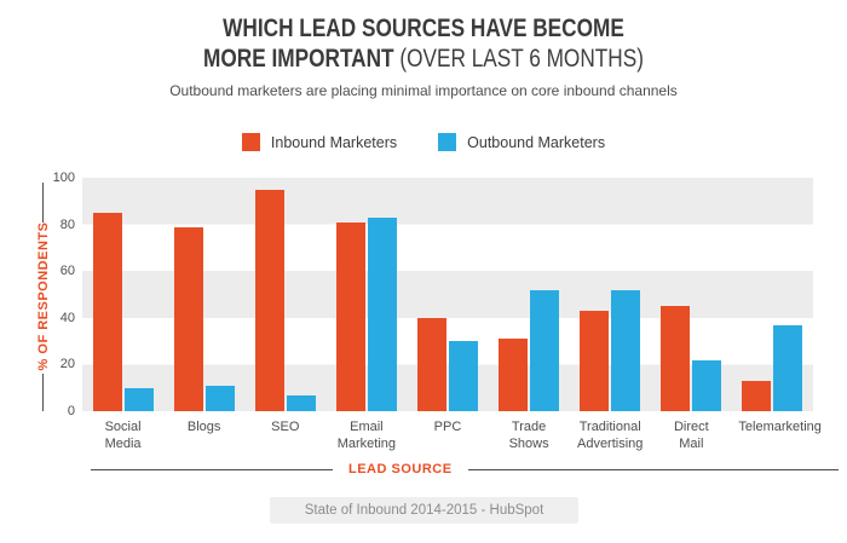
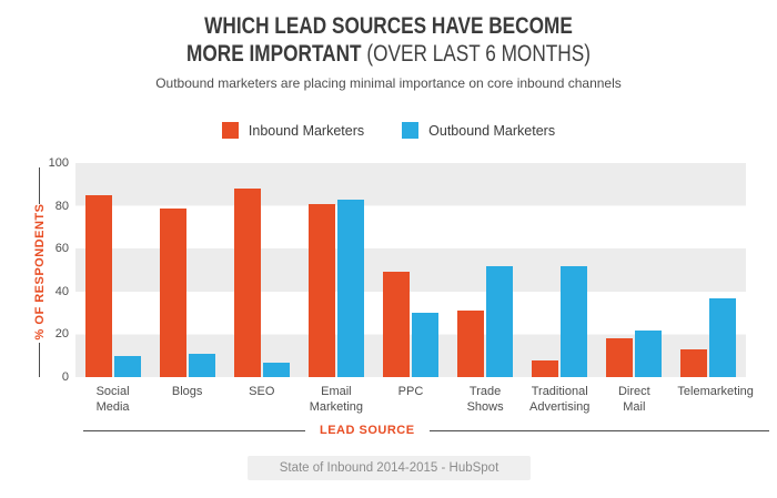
Inbound Marketers/SEO: 95 -> 88
Inbound Marketers/PPC: 40 -> 49
Inbound Marketers/Traditional Advertising: 43 -> 8
Inbound Marketers/Direct Mail: 45 -> 18
